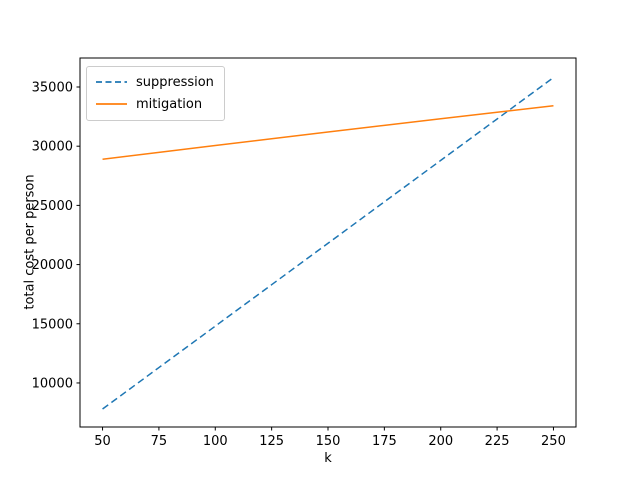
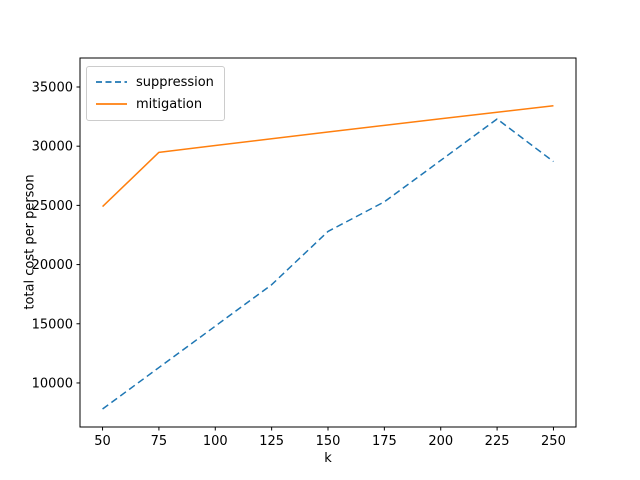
mitigation/50: 28900 -> 24900
suppression/150: 21800 -> 22800
suppression/250: 35800 -> 28700
